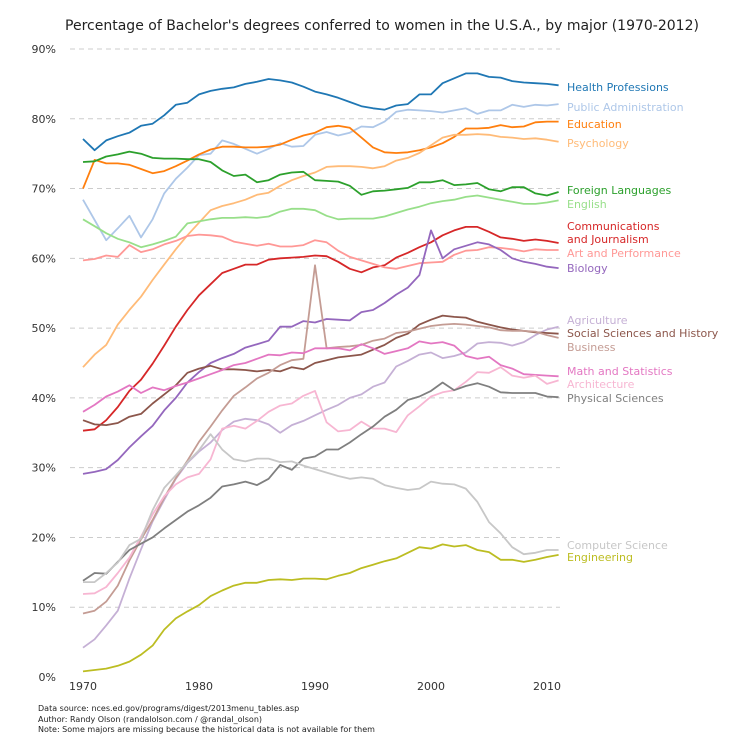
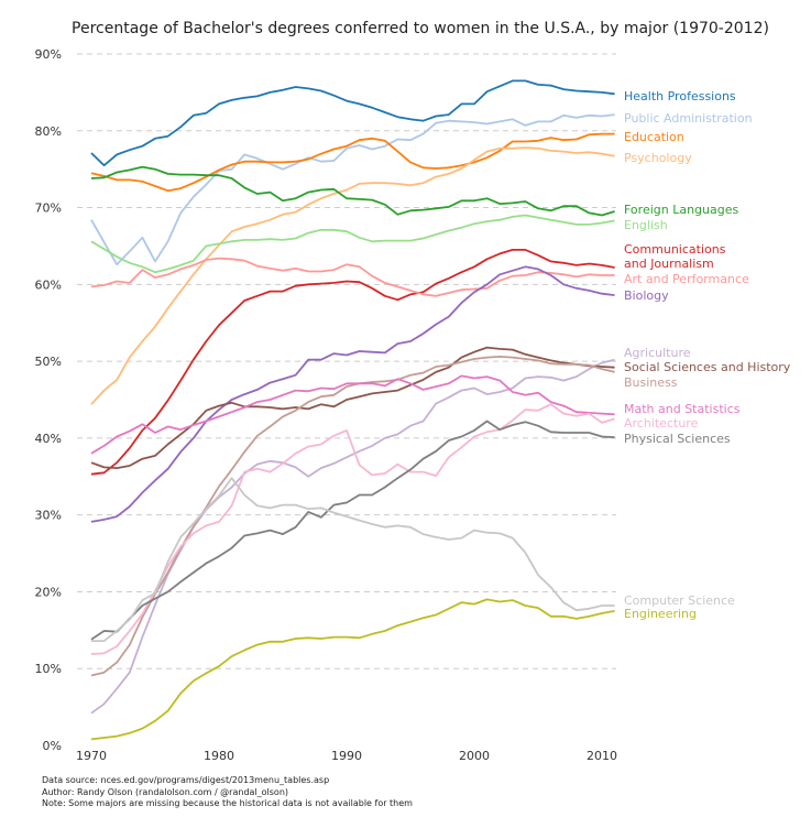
Education/1970: 70% -> 74%
Business/1990: 59% -> 47%
Biology/2000: 64% -> 59%
